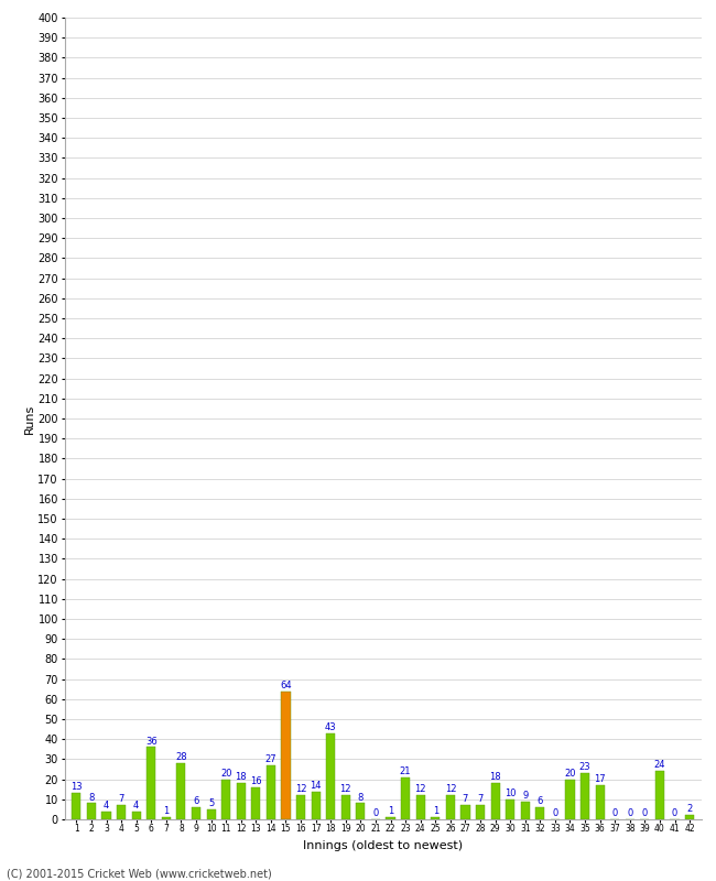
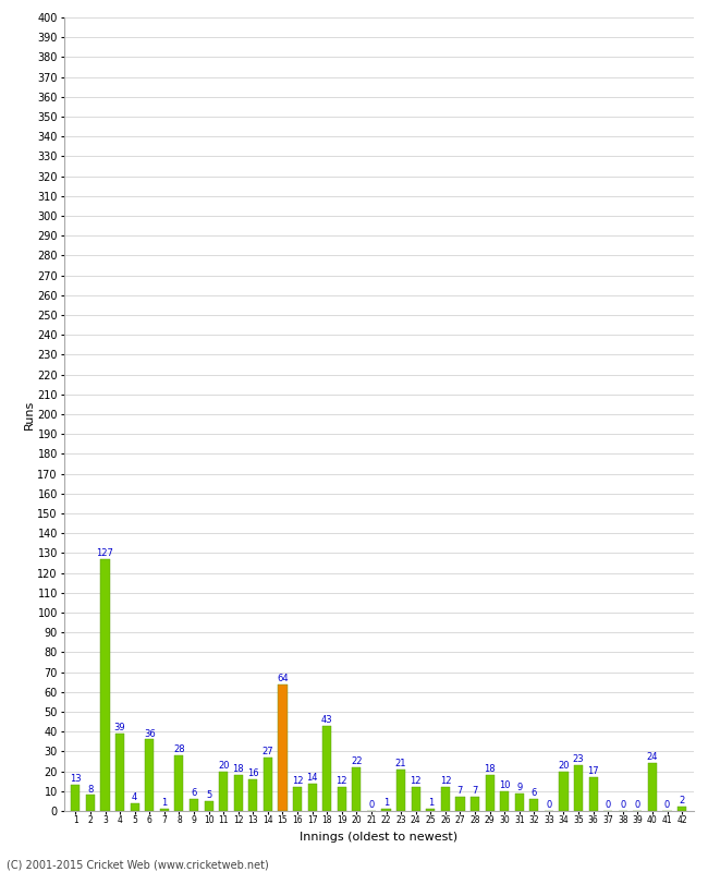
3: 4 -> 127
4: 7 -> 39
20: 8 -> 22
